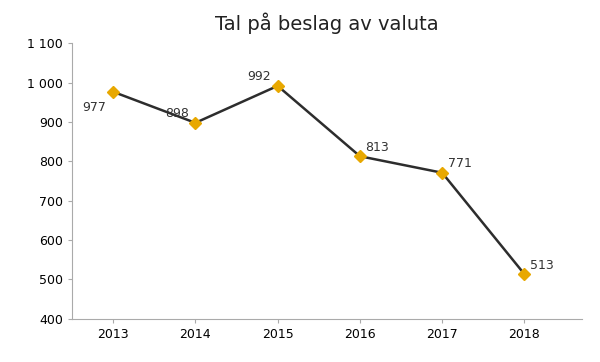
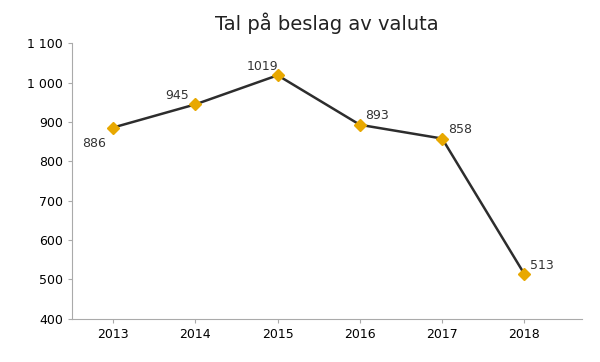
2013: 977 -> 886
2014: 898 -> 945
2015: 992 -> 1019
2016: 813 -> 893
2017: 771 -> 858
